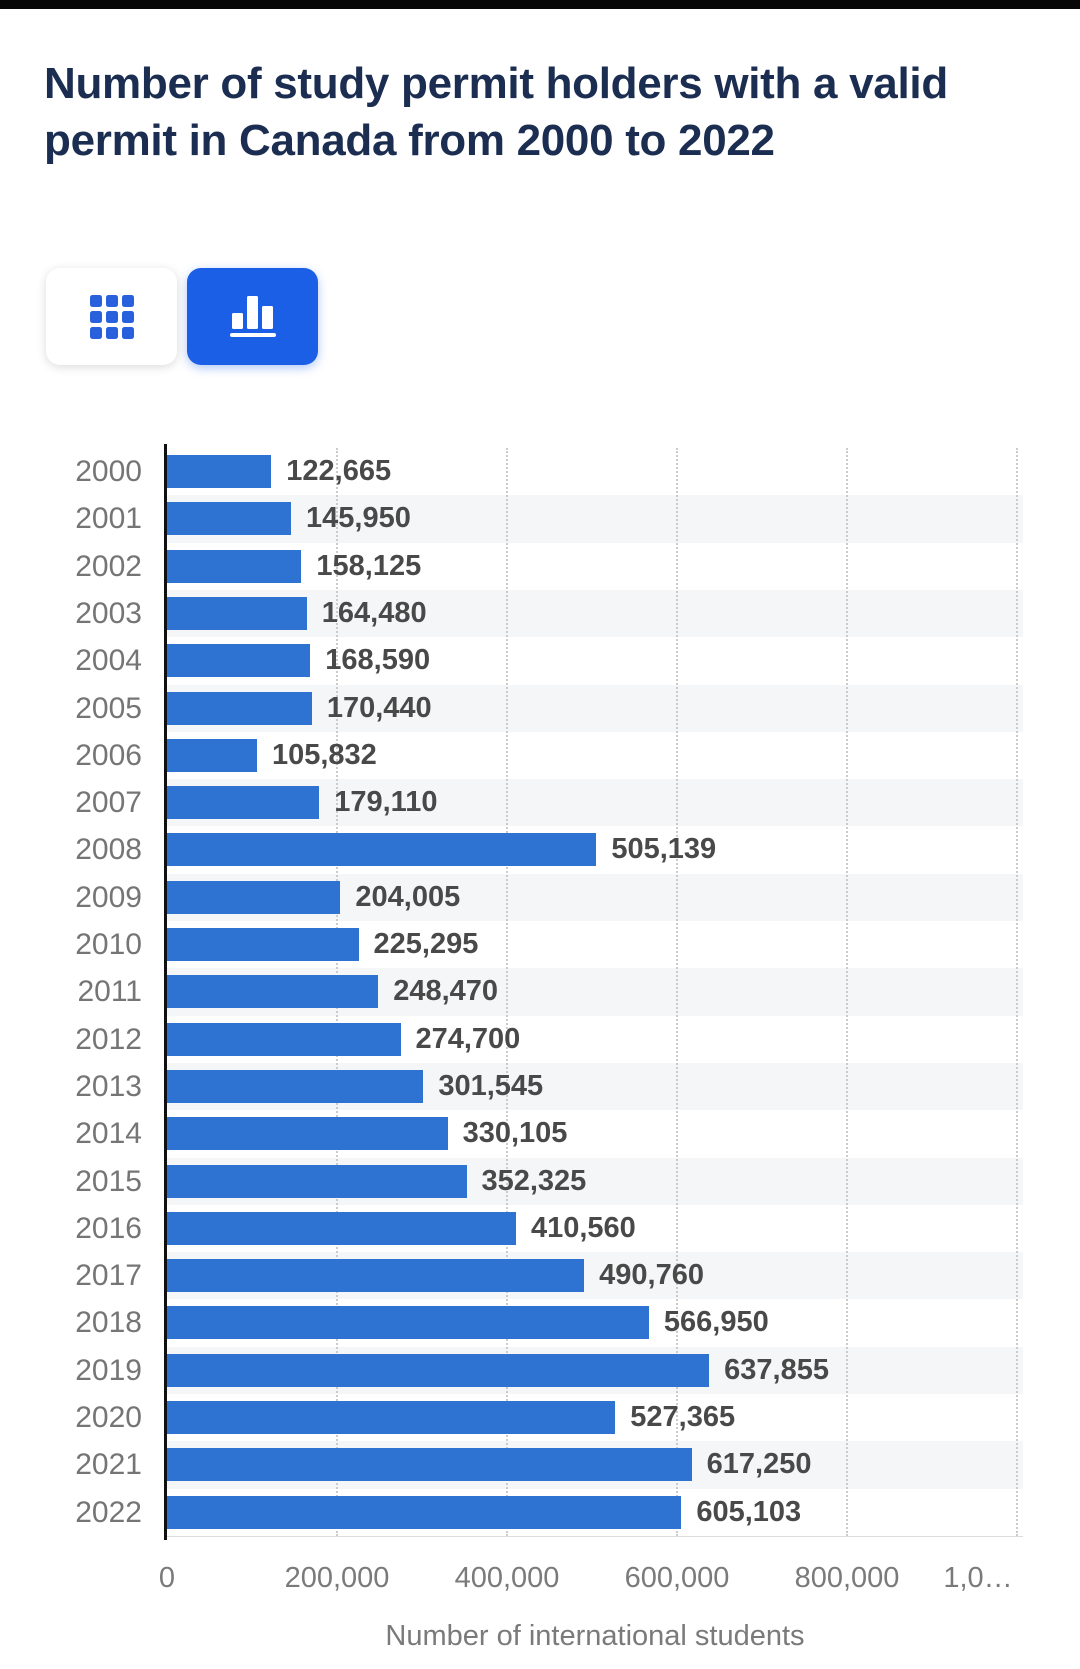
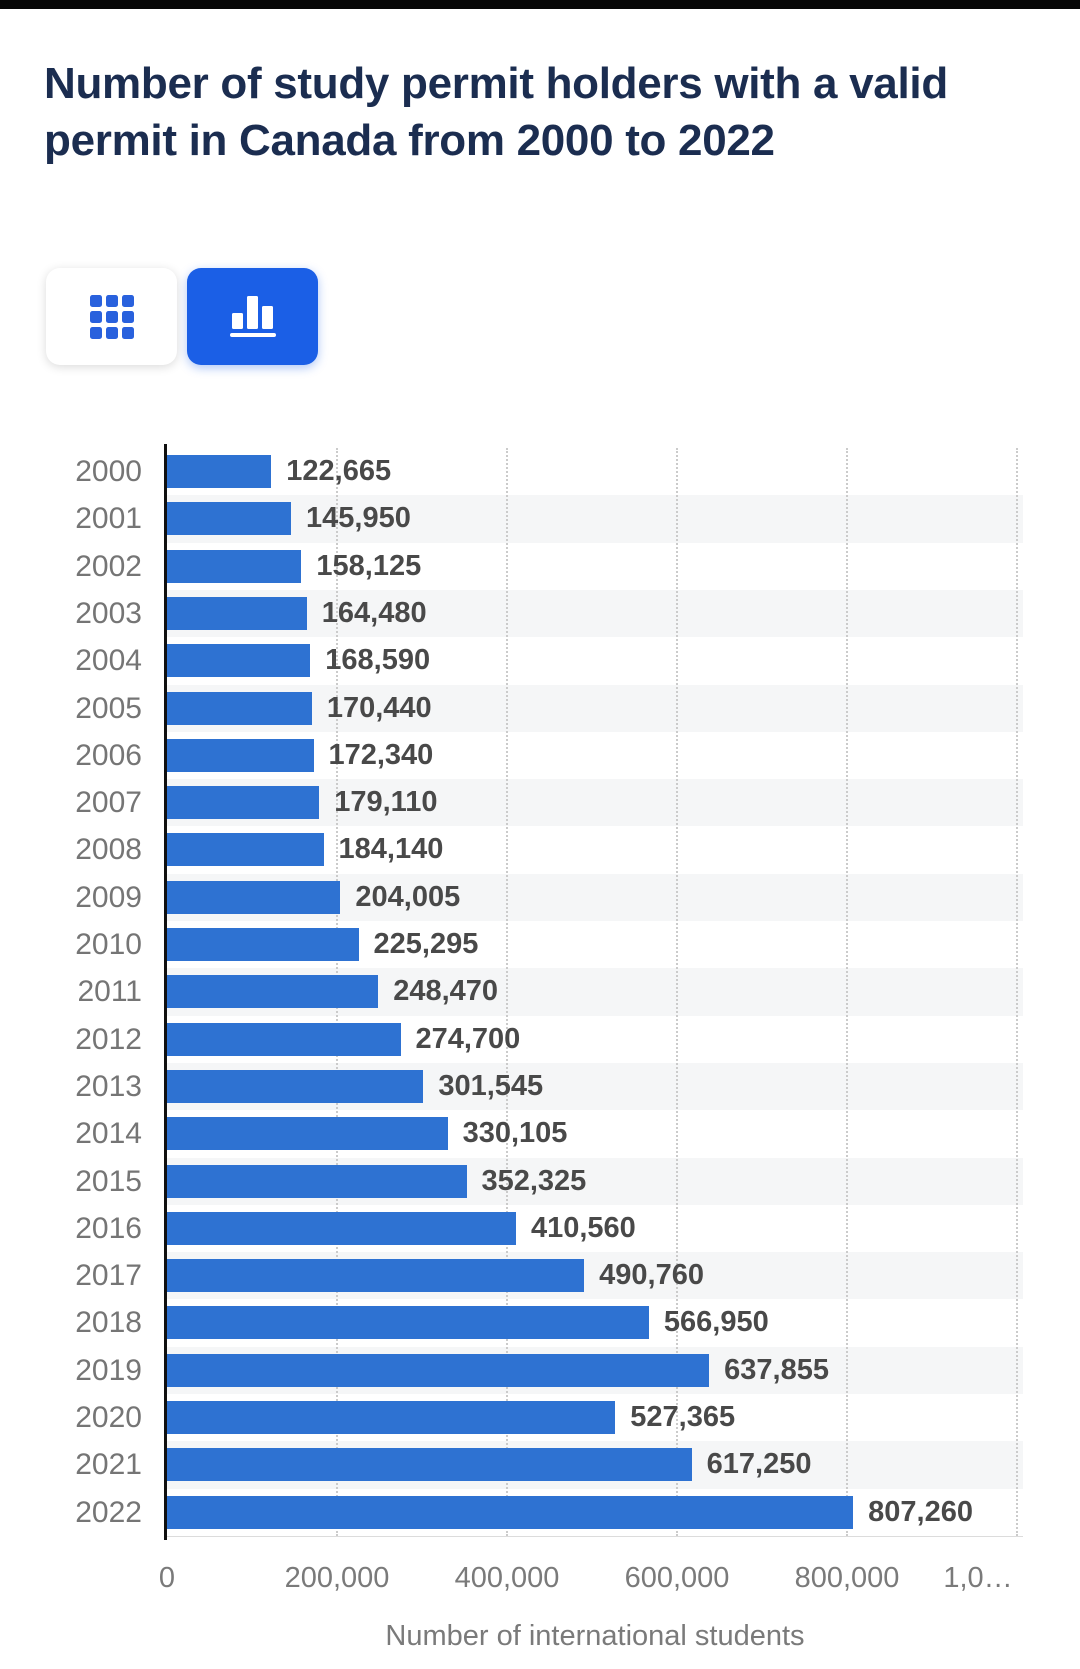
2006: 105,832 -> 172,340
2008: 505,139 -> 184,140
2022: 605,103 -> 807,260
